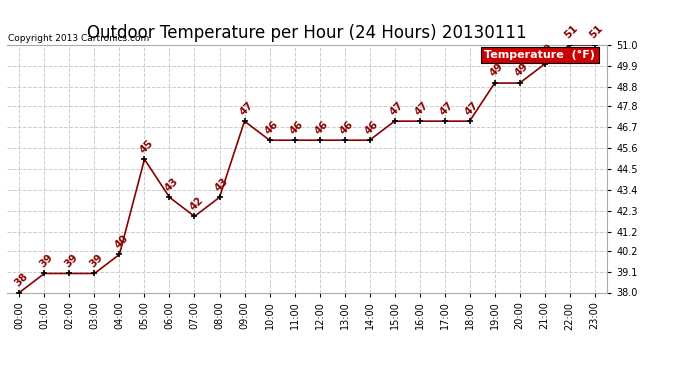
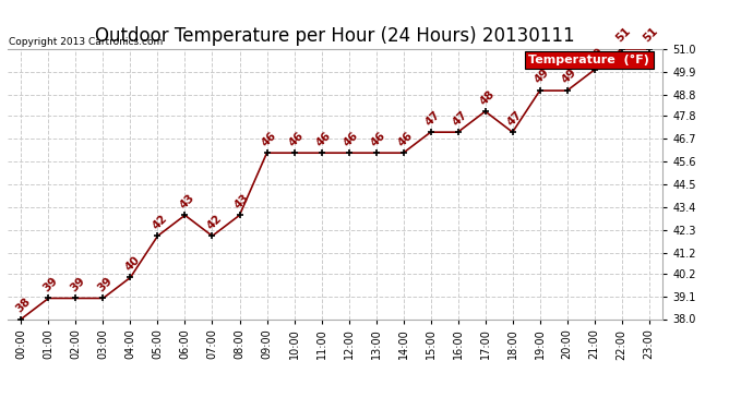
05:00: 45 -> 42
09:00: 47 -> 46
17:00: 47 -> 48
